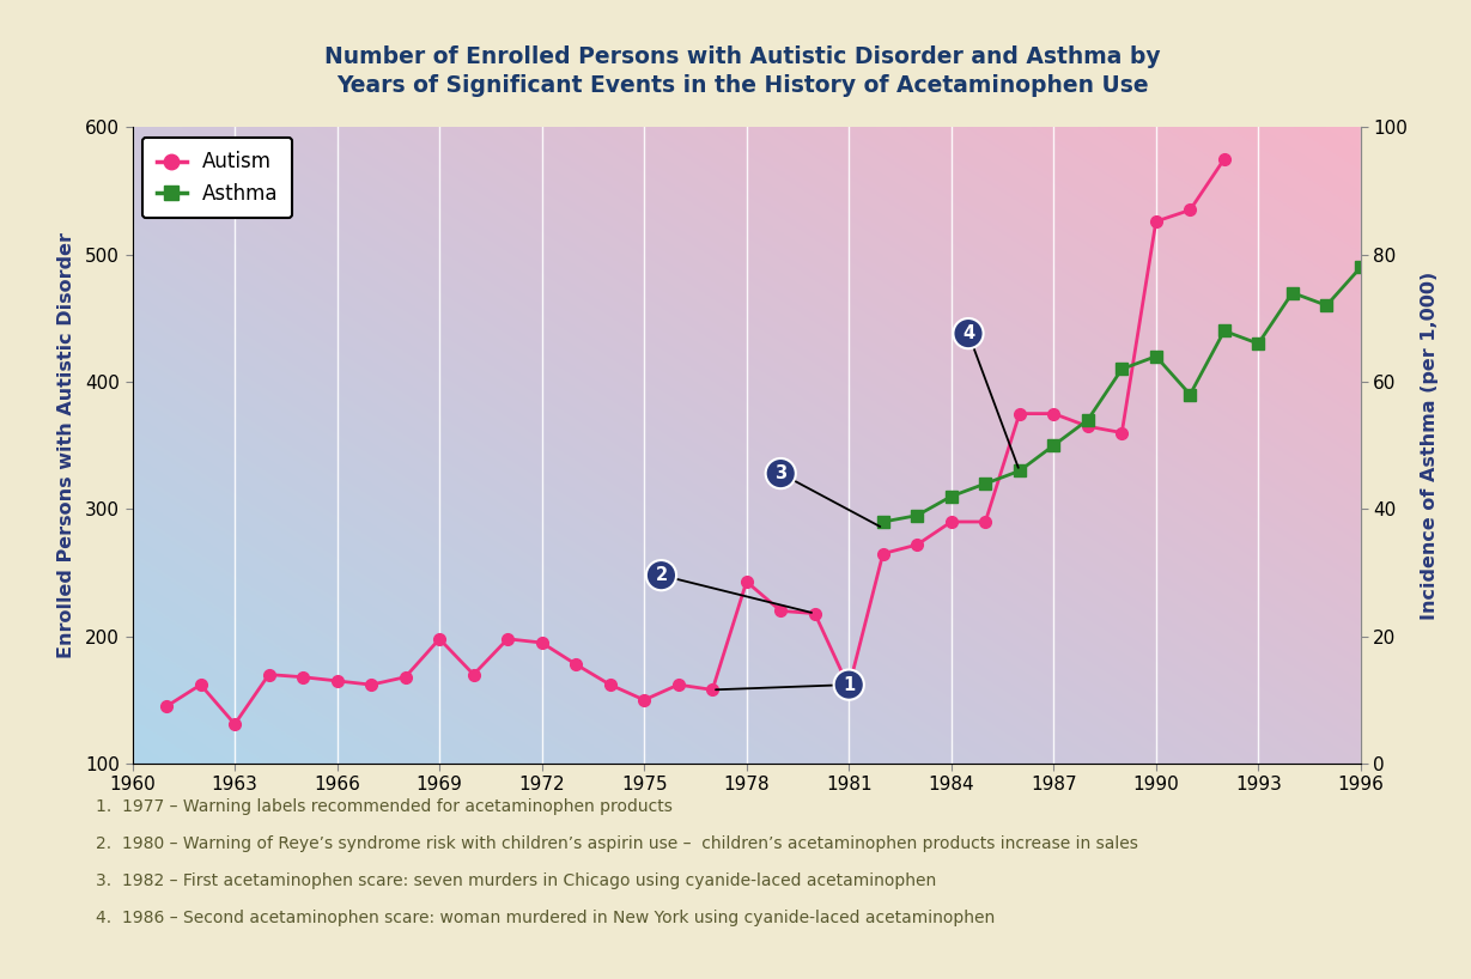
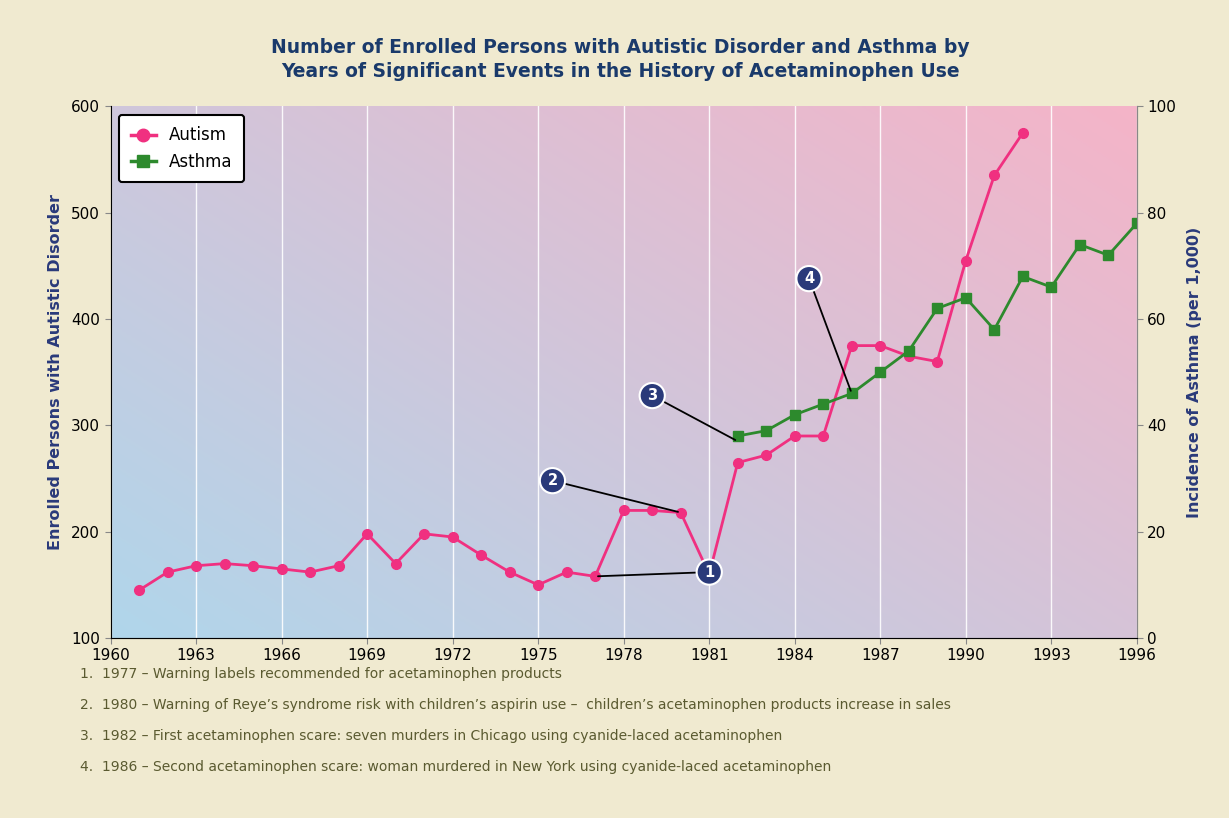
Autism/1963: 131 -> 168
Autism/1978: 243 -> 220
Autism/1990: 526 -> 455
